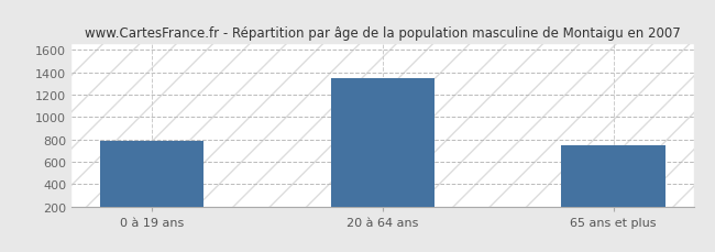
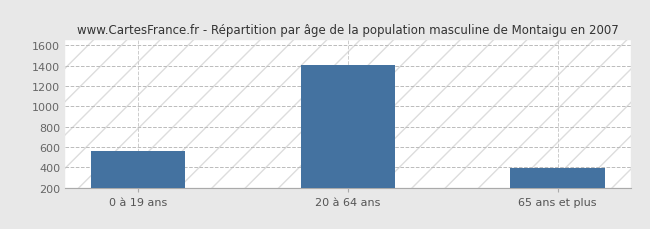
0 à 19 ans: 790 -> 560
20 à 64 ans: 1350 -> 1400
65 ans et plus: 750 -> 390
